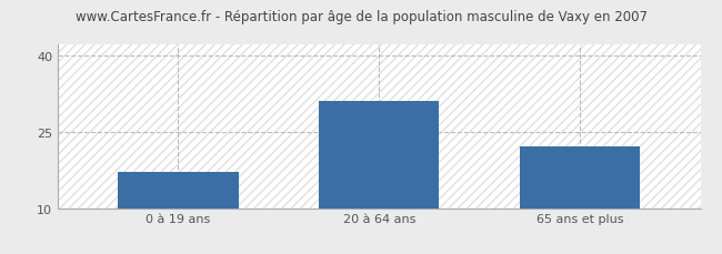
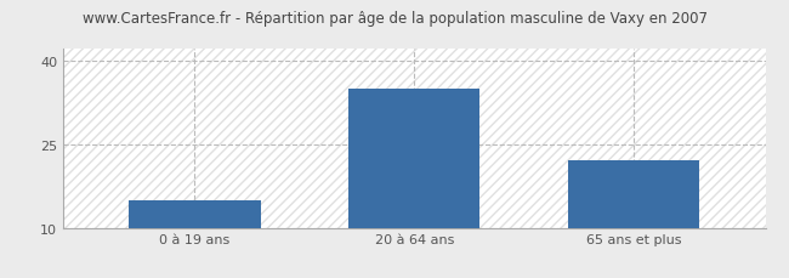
0 à 19 ans: 17 -> 15
20 à 64 ans: 31 -> 35
